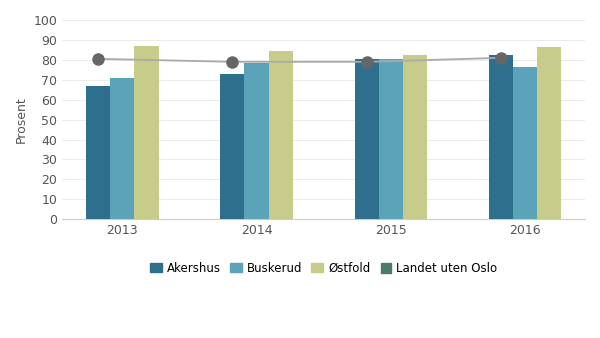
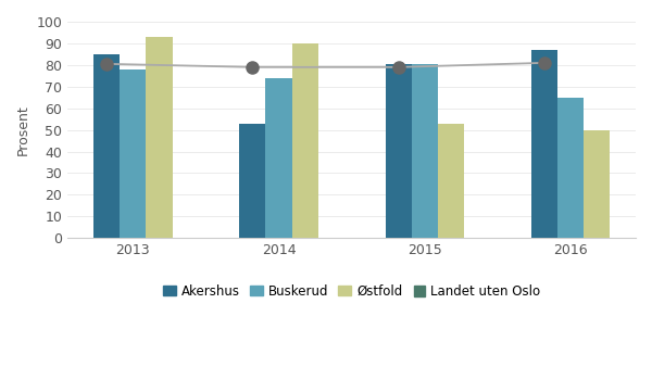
Akershus/2013: 67 -> 85
Buskerud/2013: 71 -> 78
Østfold/2013: 87 -> 93
Akershus/2014: 73 -> 53
Buskerud/2014: 78 -> 74
Østfold/2014: 84 -> 90
Østfold/2015: 82 -> 53
Akershus/2016: 82 -> 87
Buskerud/2016: 76 -> 65
Østfold/2016: 86 -> 50
